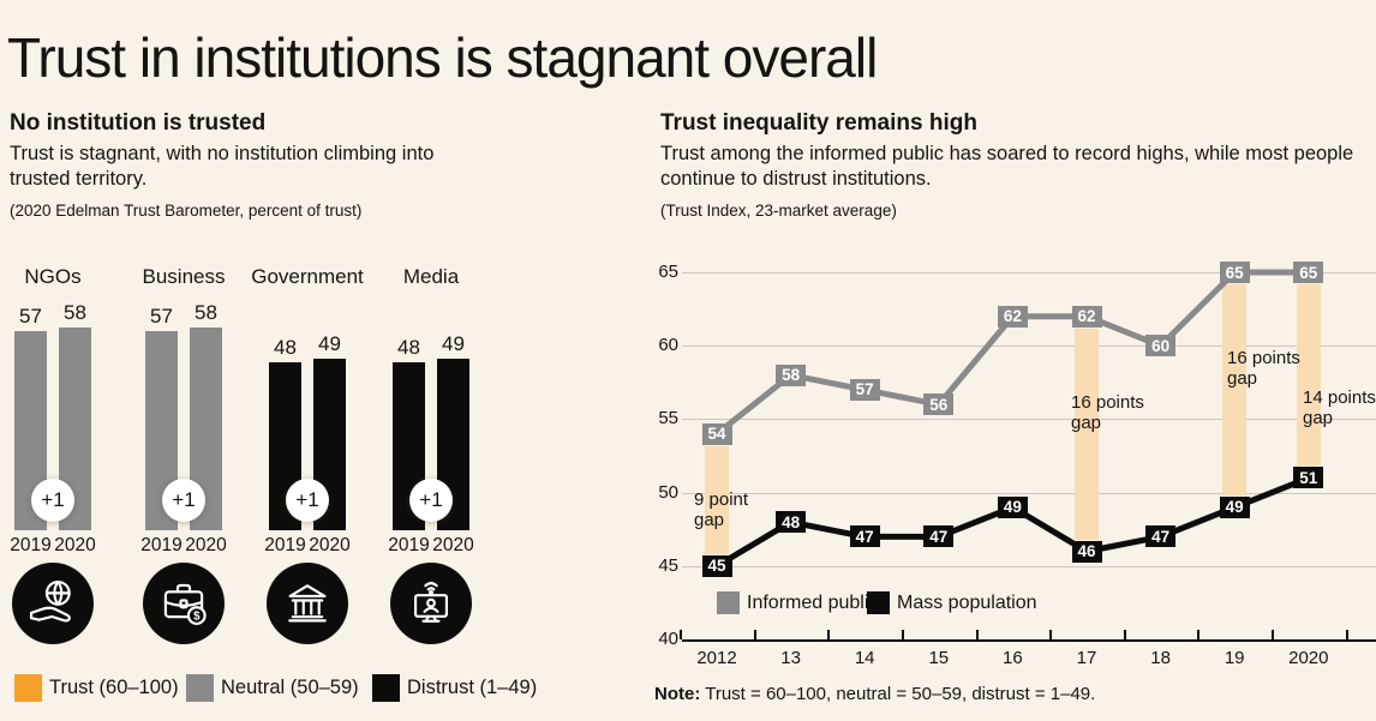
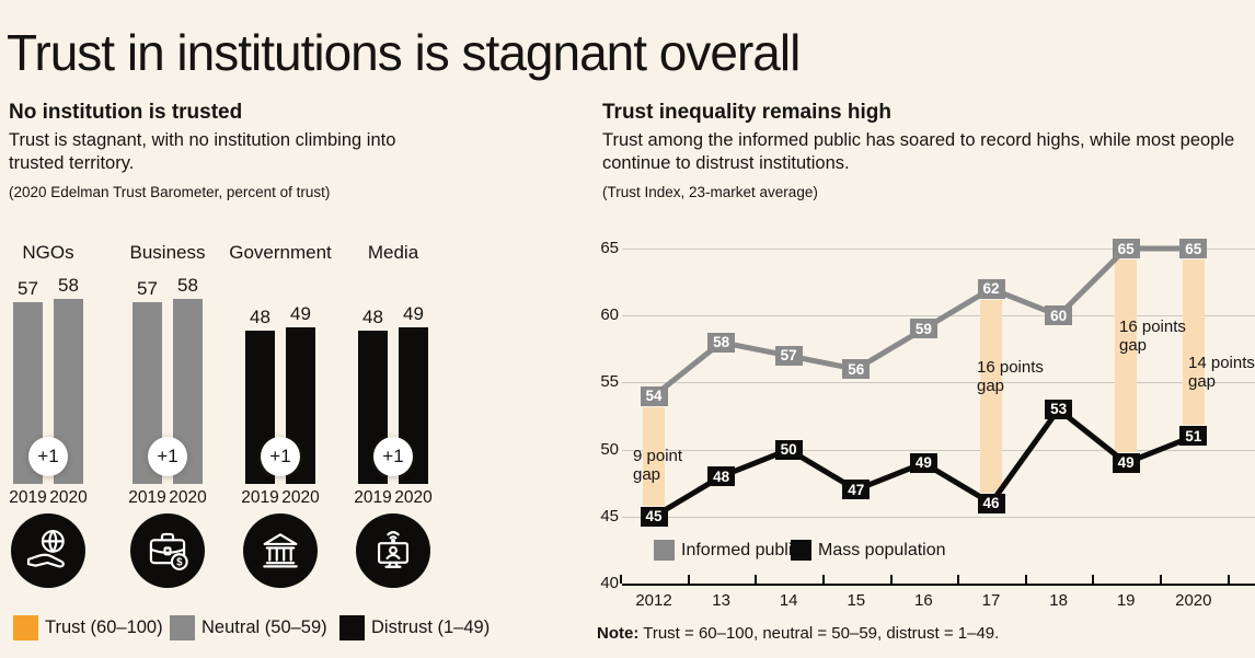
Trust inequality remains high/Mass population/14: 47 -> 50
Trust inequality remains high/Informed public/16: 62 -> 59
Trust inequality remains high/Mass population/18: 47 -> 53
